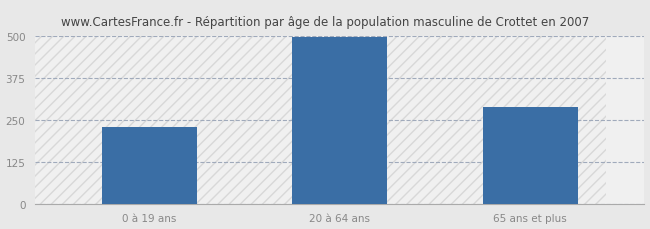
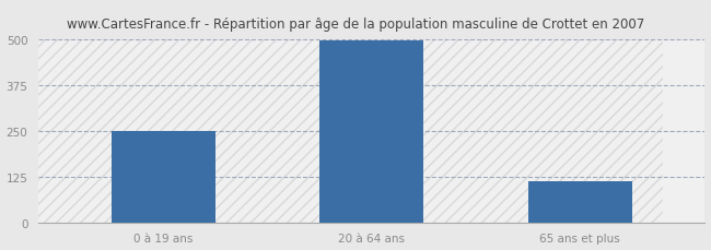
0 à 19 ans: 230 -> 251
65 ans et plus: 290 -> 113
